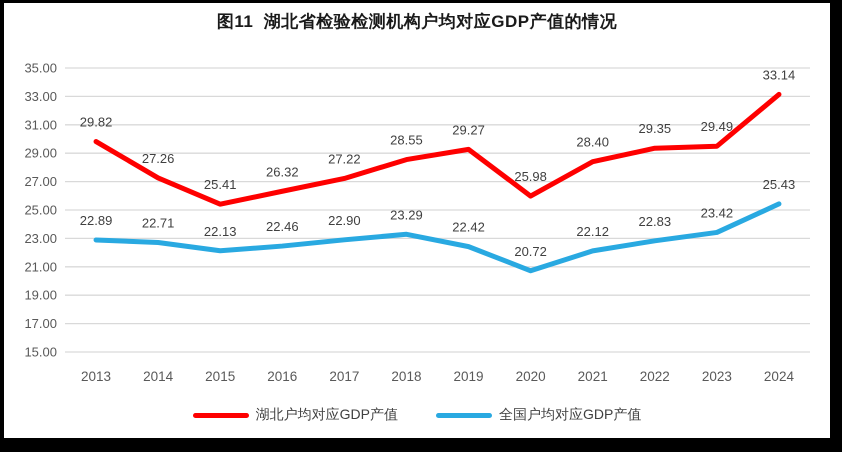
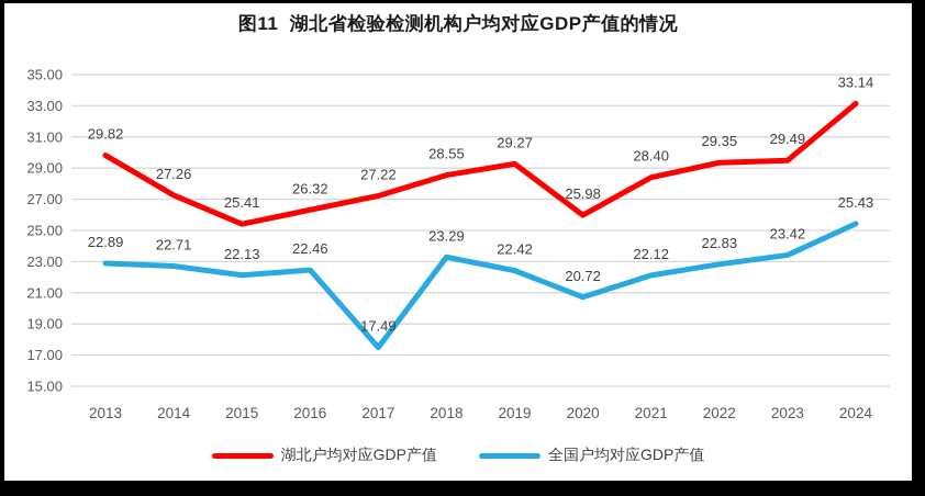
全国户均对应GDP产值/2017: 22.90 -> 17.49
